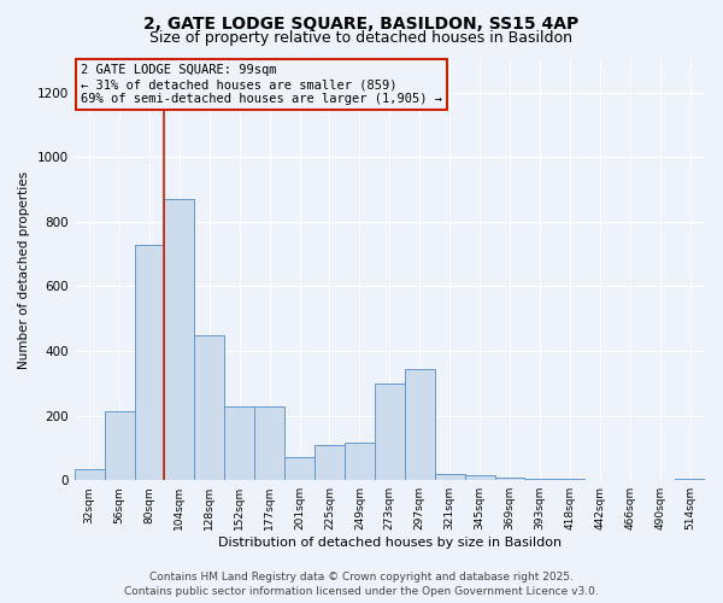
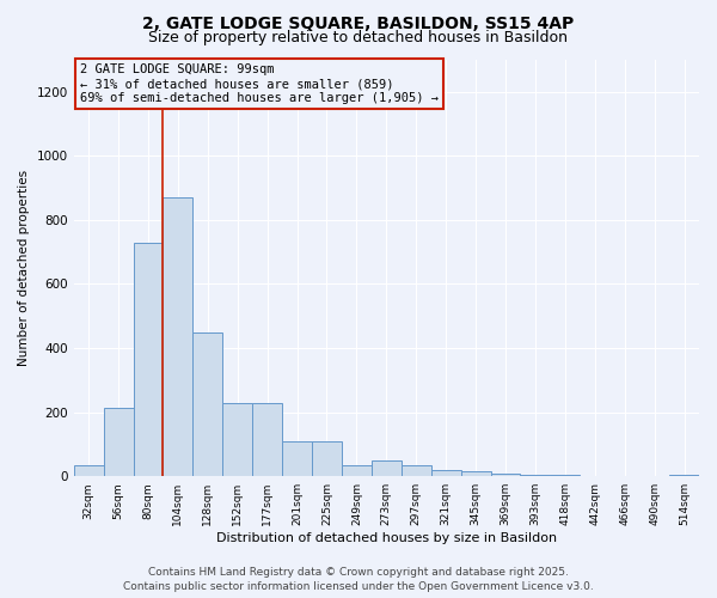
201sqm: 70 -> 110
249sqm: 115 -> 35
273sqm: 300 -> 50
297sqm: 345 -> 35
